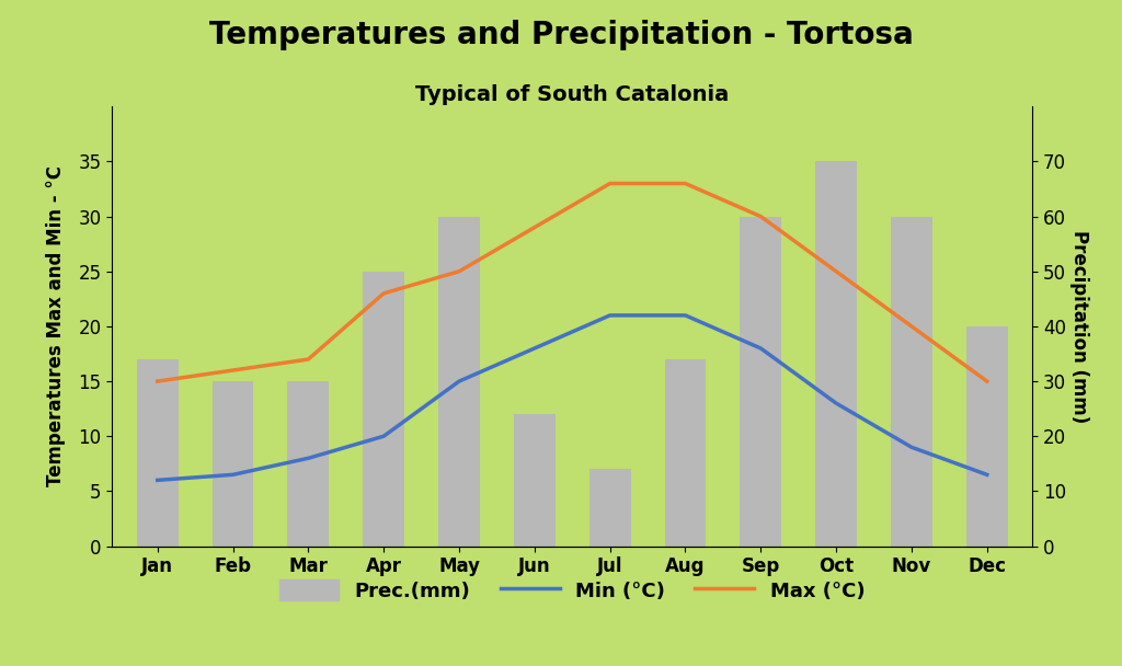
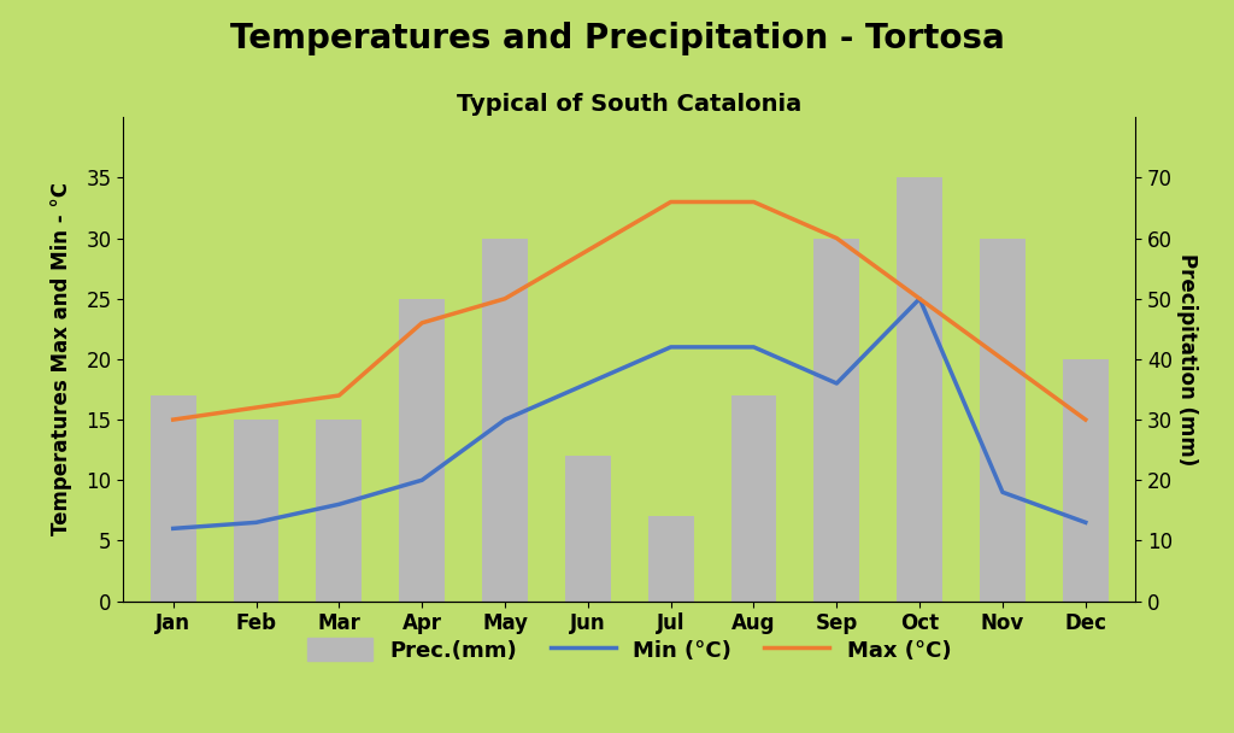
Min (°C)/Oct: 13.0 -> 25.0
